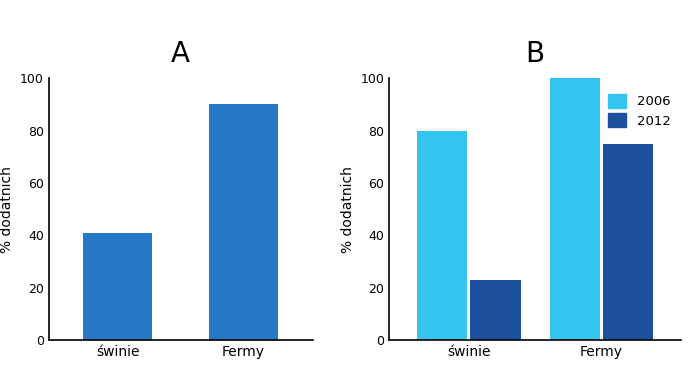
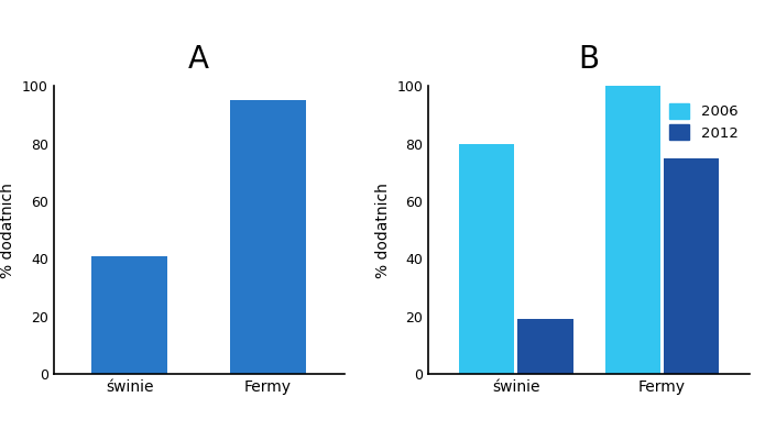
A/Fermy: 90 -> 95
B/2012/świnie: 23 -> 19
